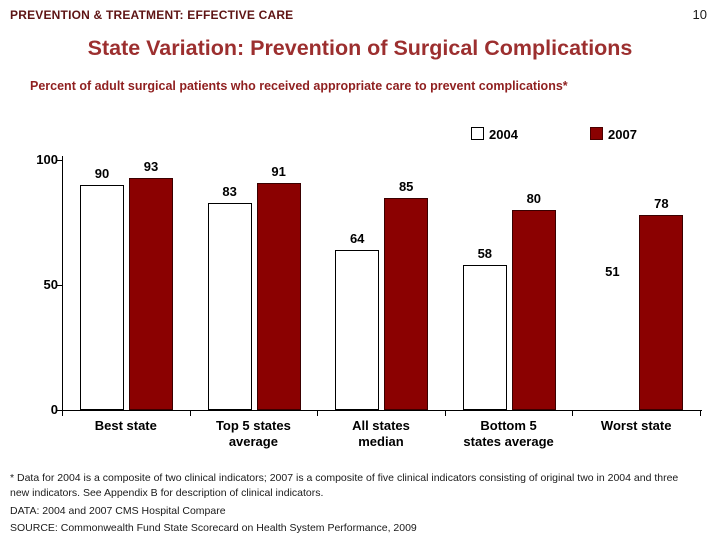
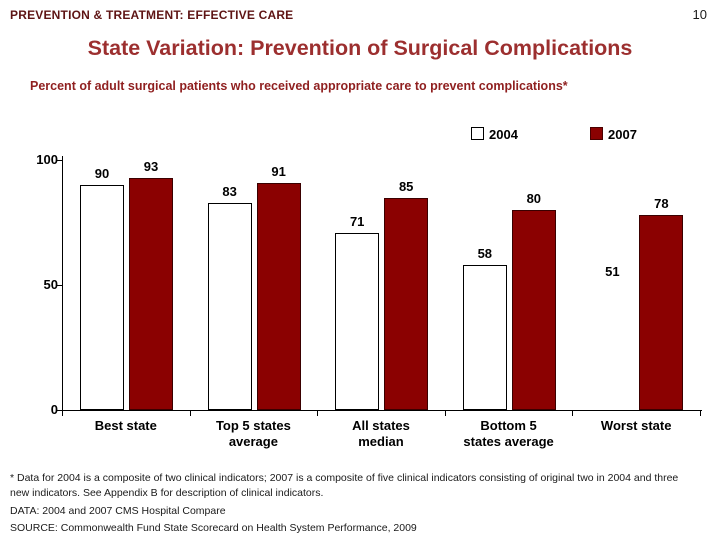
2004/All states median: 64 -> 71
